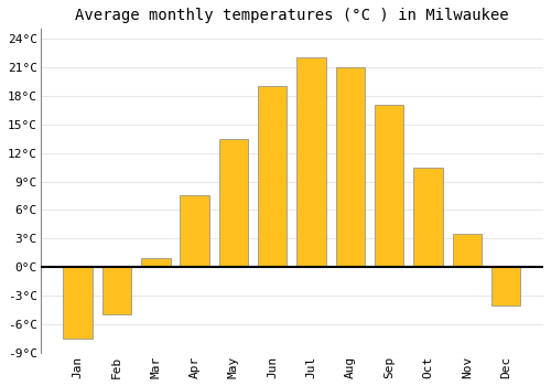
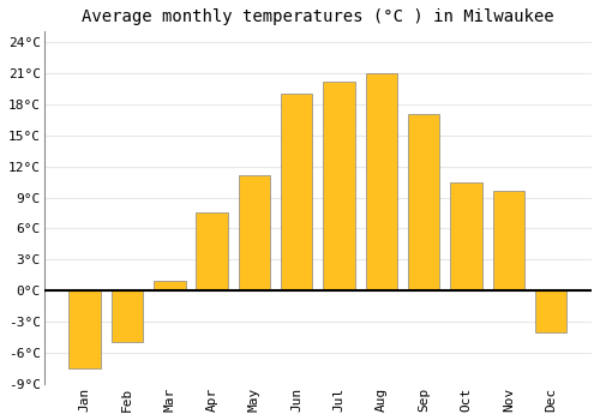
May: 13.5°C -> 11.2°C
Jul: 22.0°C -> 20.2°C
Nov: 3.5°C -> 9.6°C
